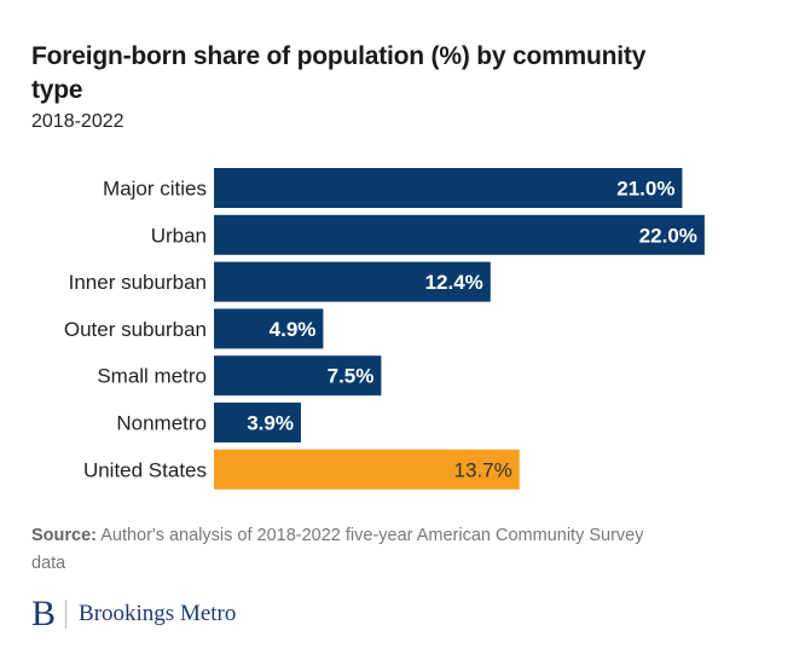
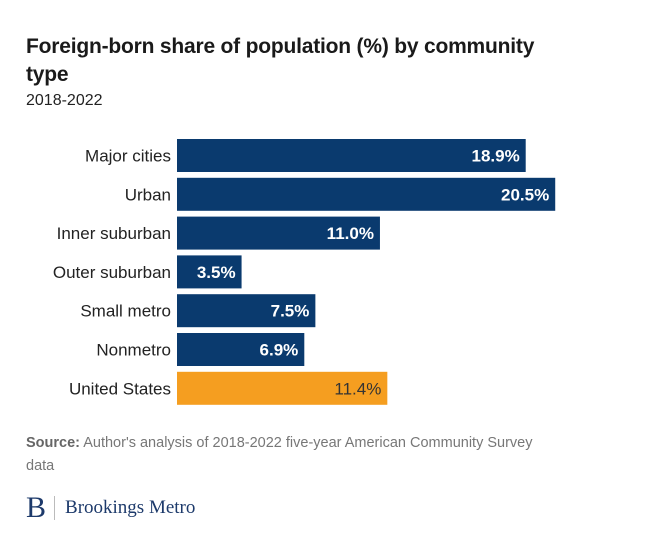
Major cities: 21.0% -> 18.9%
Urban: 22.0% -> 20.5%
Inner suburban: 12.4% -> 11.0%
Outer suburban: 4.9% -> 3.5%
Nonmetro: 3.9% -> 6.9%
United States: 13.7% -> 11.4%
